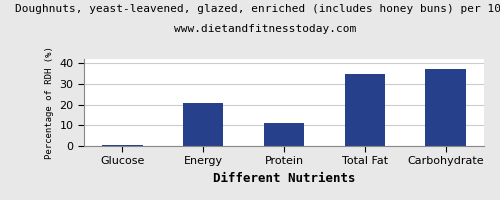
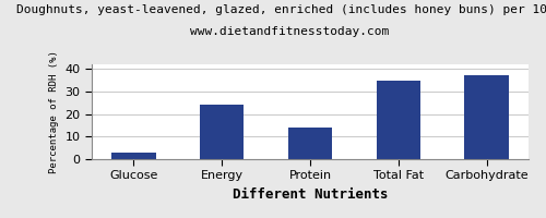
Glucose: 0.3 -> 3.0
Energy: 21.0 -> 24.0
Protein: 11.0 -> 14.0
